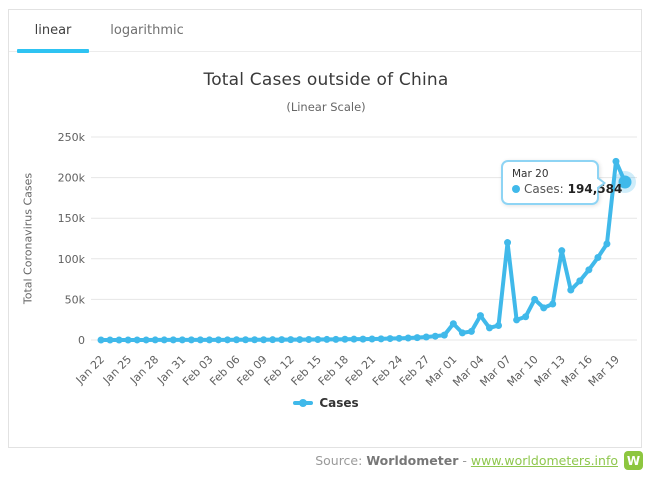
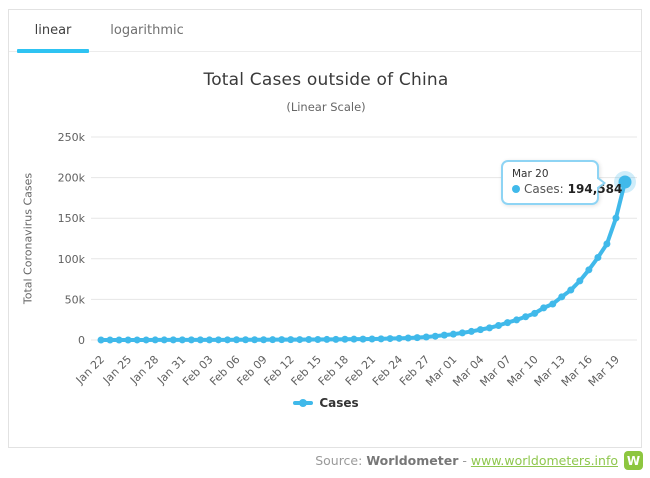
Mar 01: 20k -> 10k
Mar 04: 30k -> 10k
Mar 07: 120k -> 20k
Mar 10: 50k -> 30k
Mar 13: 110k -> 50k
Mar 19: 220k -> 150k
